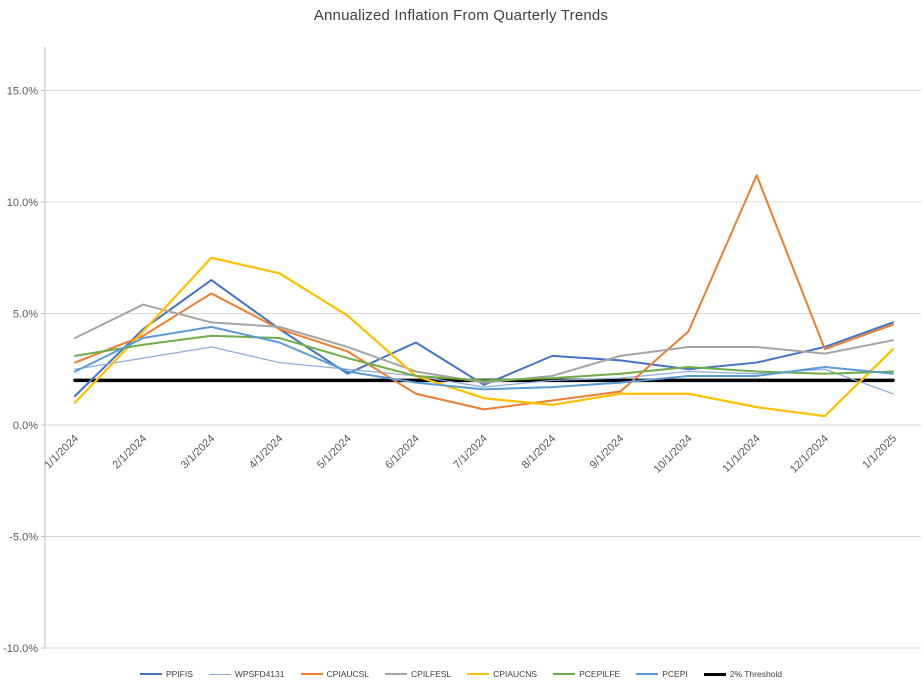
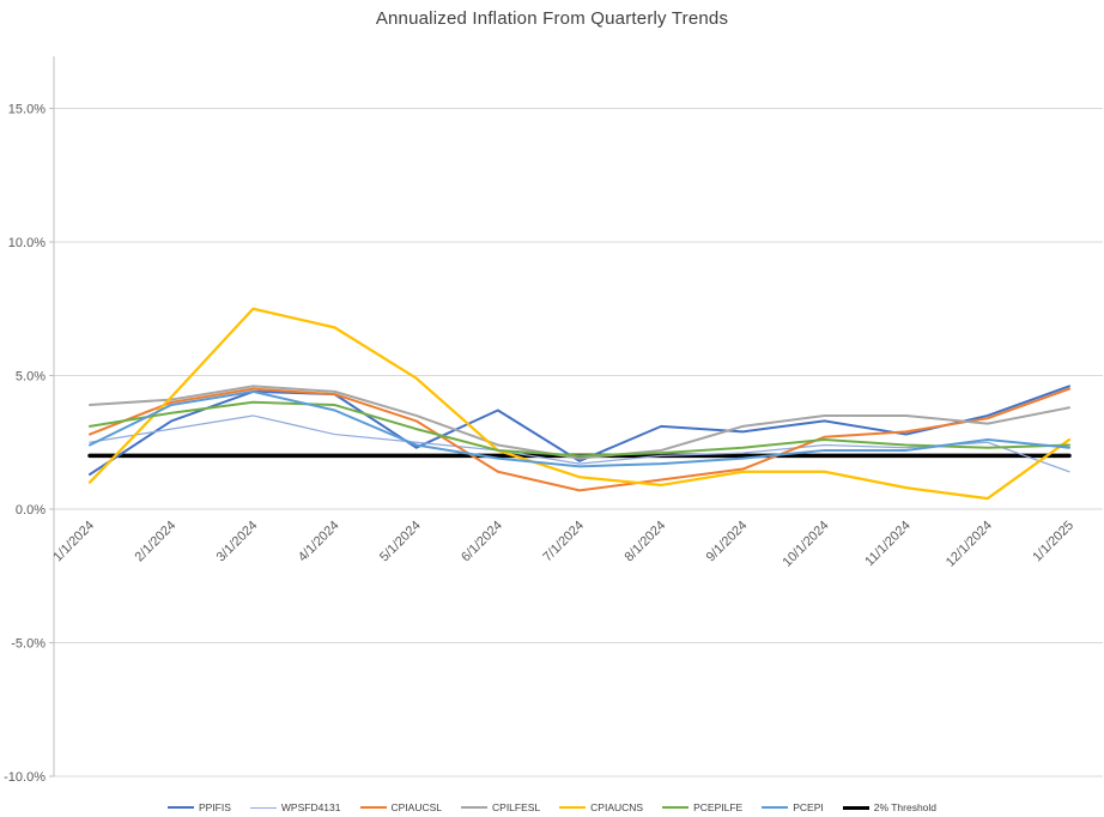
PPIFIS/2/1/2024: 4.3% -> 3.3%
CPILFESL/2/1/2024: 5.4% -> 4.1%
PPIFIS/3/1/2024: 6.5% -> 4.4%
CPIAUCSL/3/1/2024: 5.9% -> 4.5%
PPIFIS/10/1/2024: 2.5% -> 3.3%
CPIAUCSL/10/1/2024: 4.2% -> 2.7%
CPIAUCSL/11/1/2024: 11.2% -> 2.9%
CPIAUCNS/1/1/2025: 3.4% -> 2.6%
